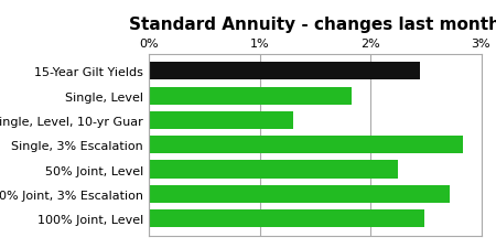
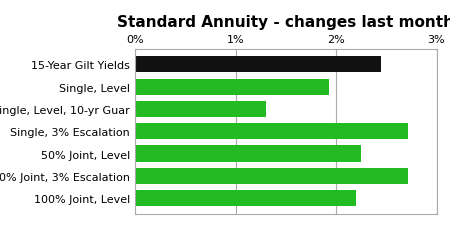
Single, Level: 1.83% -> 1.93%
Single, 3% Escalation: 2.84% -> 2.72%
100% Joint, Level: 2.49% -> 2.20%
